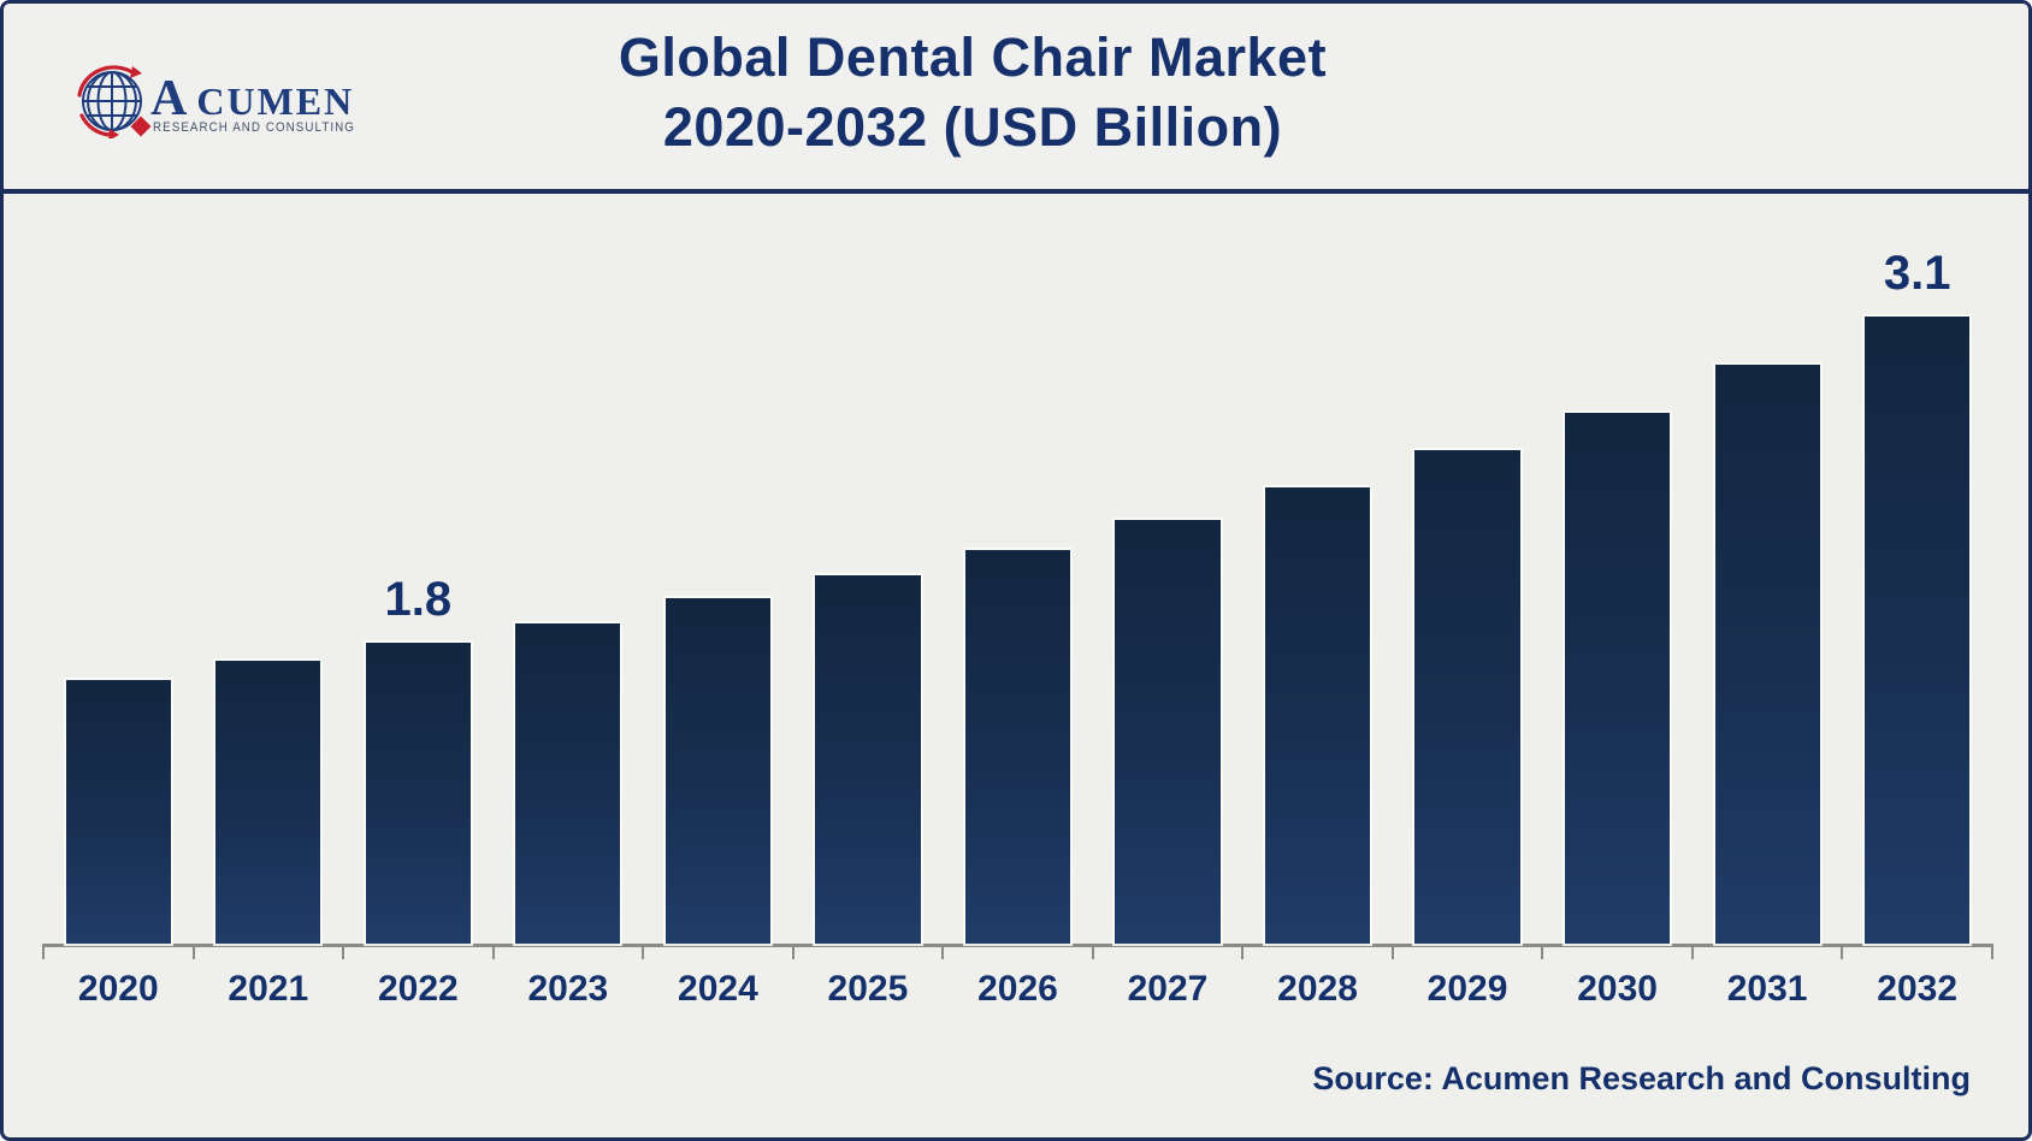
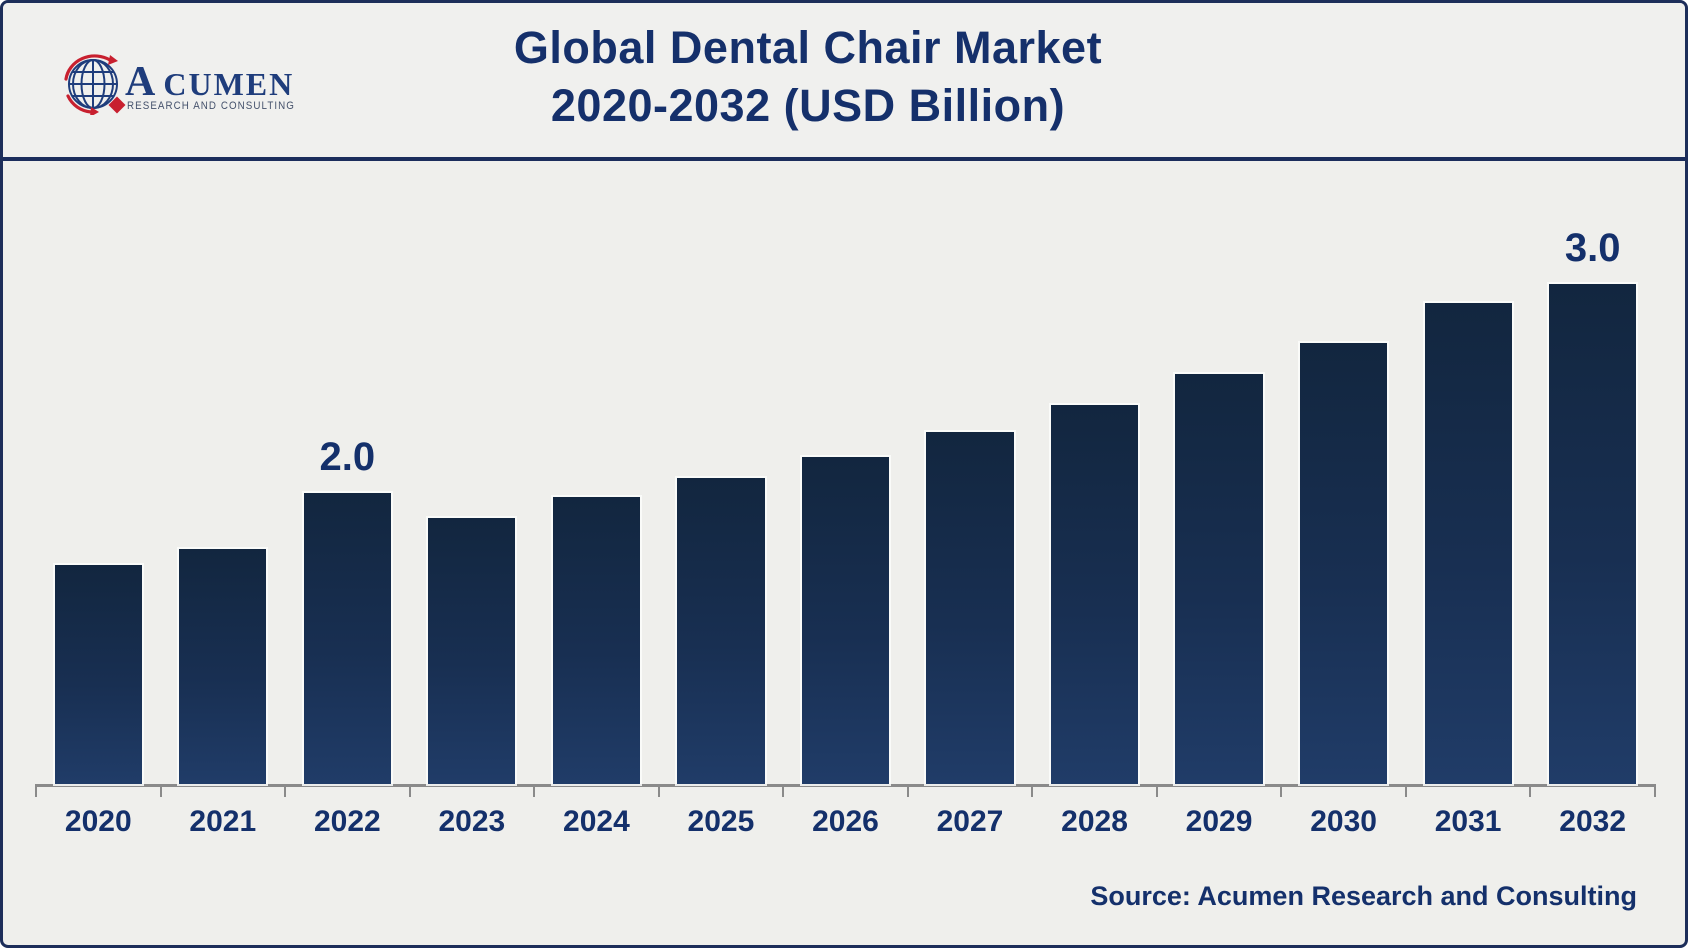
2022: 1.8 -> 2.0
2032: 3.1 -> 3.0
